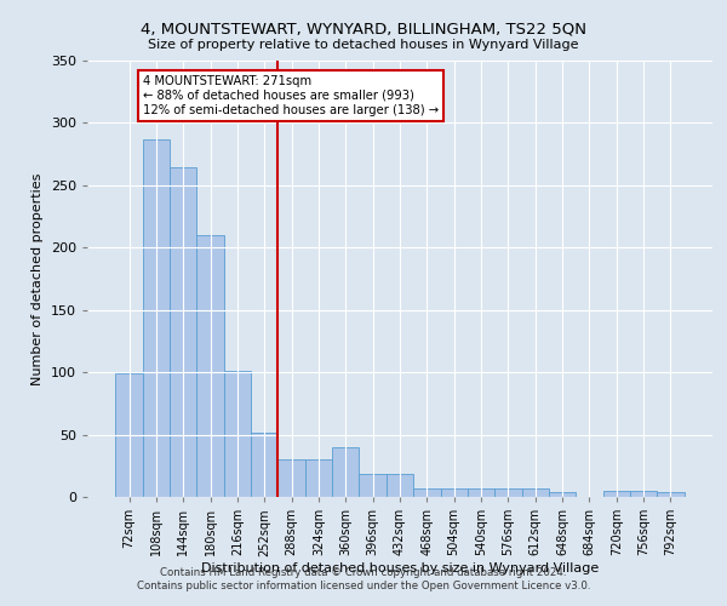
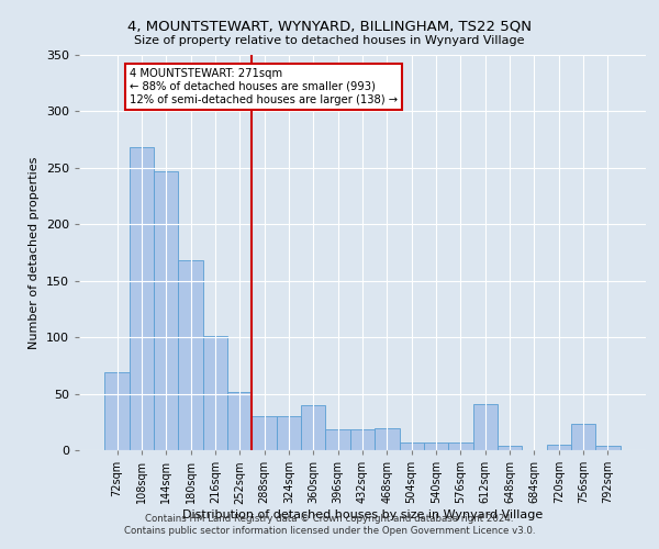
72sqm: 99 -> 69
108sqm: 287 -> 268
144sqm: 264 -> 247
180sqm: 210 -> 168
468sqm: 7 -> 19
612sqm: 7 -> 41
756sqm: 5 -> 23
